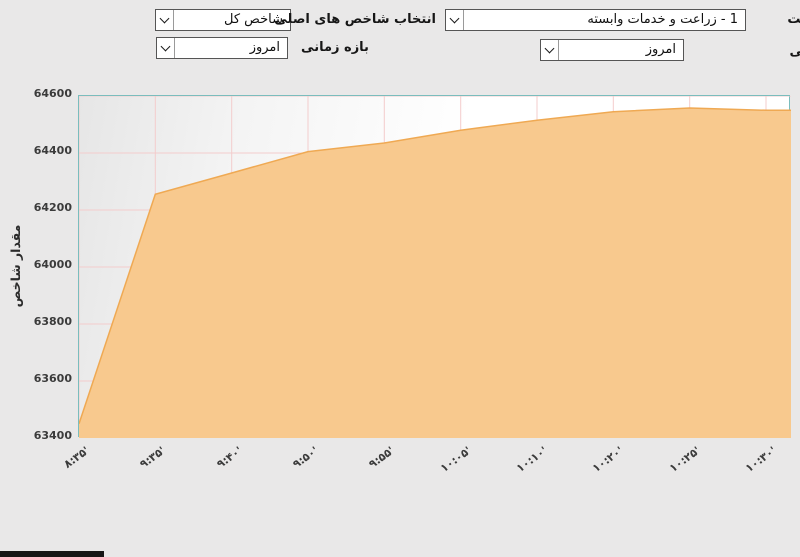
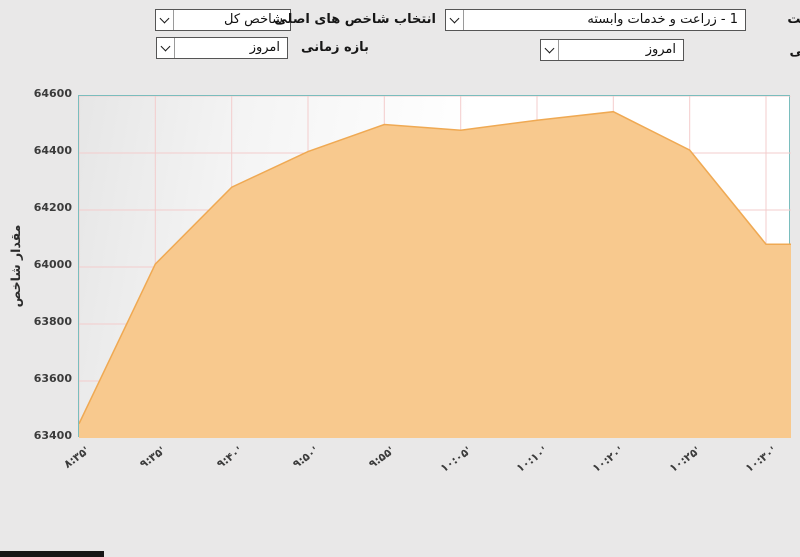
۹:۳۵': 64260 -> 64010
۹:۴۰': 64330 -> 64280
۹:۵۵': 64440 -> 64500
۱۰:۲۵': 64560 -> 64410
۱۰:۳۰': 64550 -> 64080
